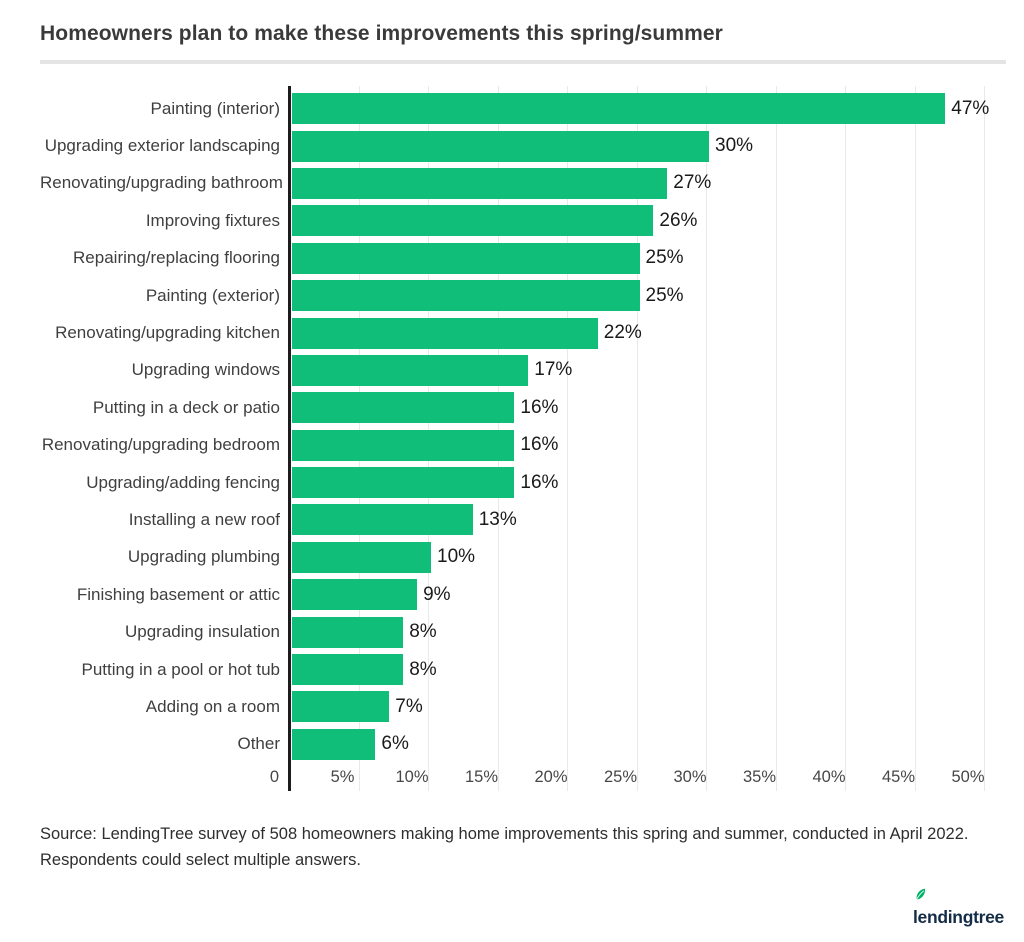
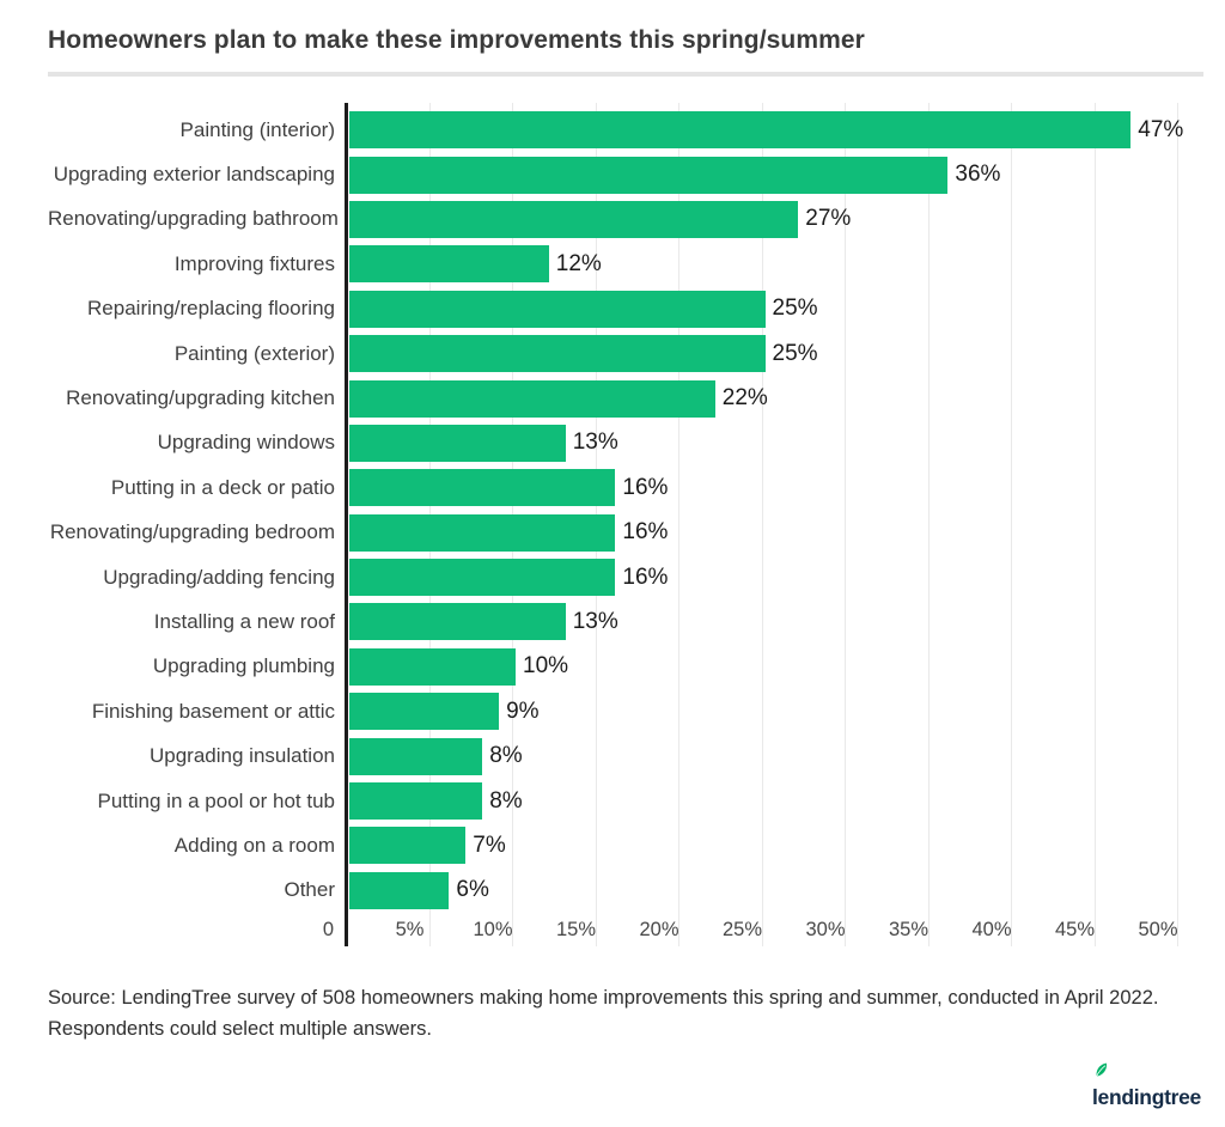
Upgrading exterior landscaping: 30% -> 36%
Improving fixtures: 26% -> 12%
Upgrading windows: 17% -> 13%
